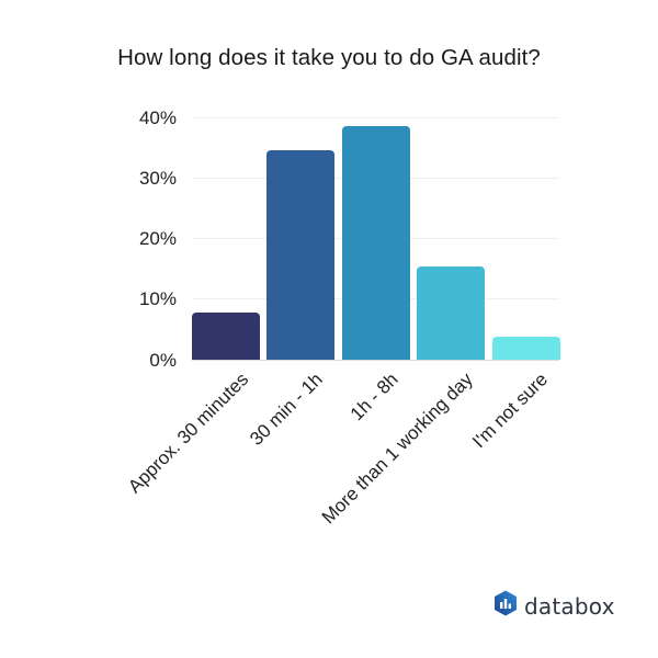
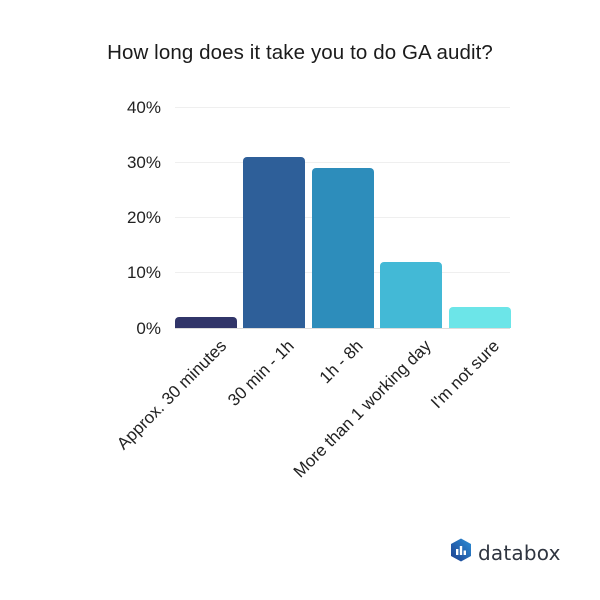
Approx. 30 minutes: 8% -> 2%
30 min - 1h: 35% -> 31%
1h - 8h: 38% -> 29%
More than 1 working day: 15% -> 12%
